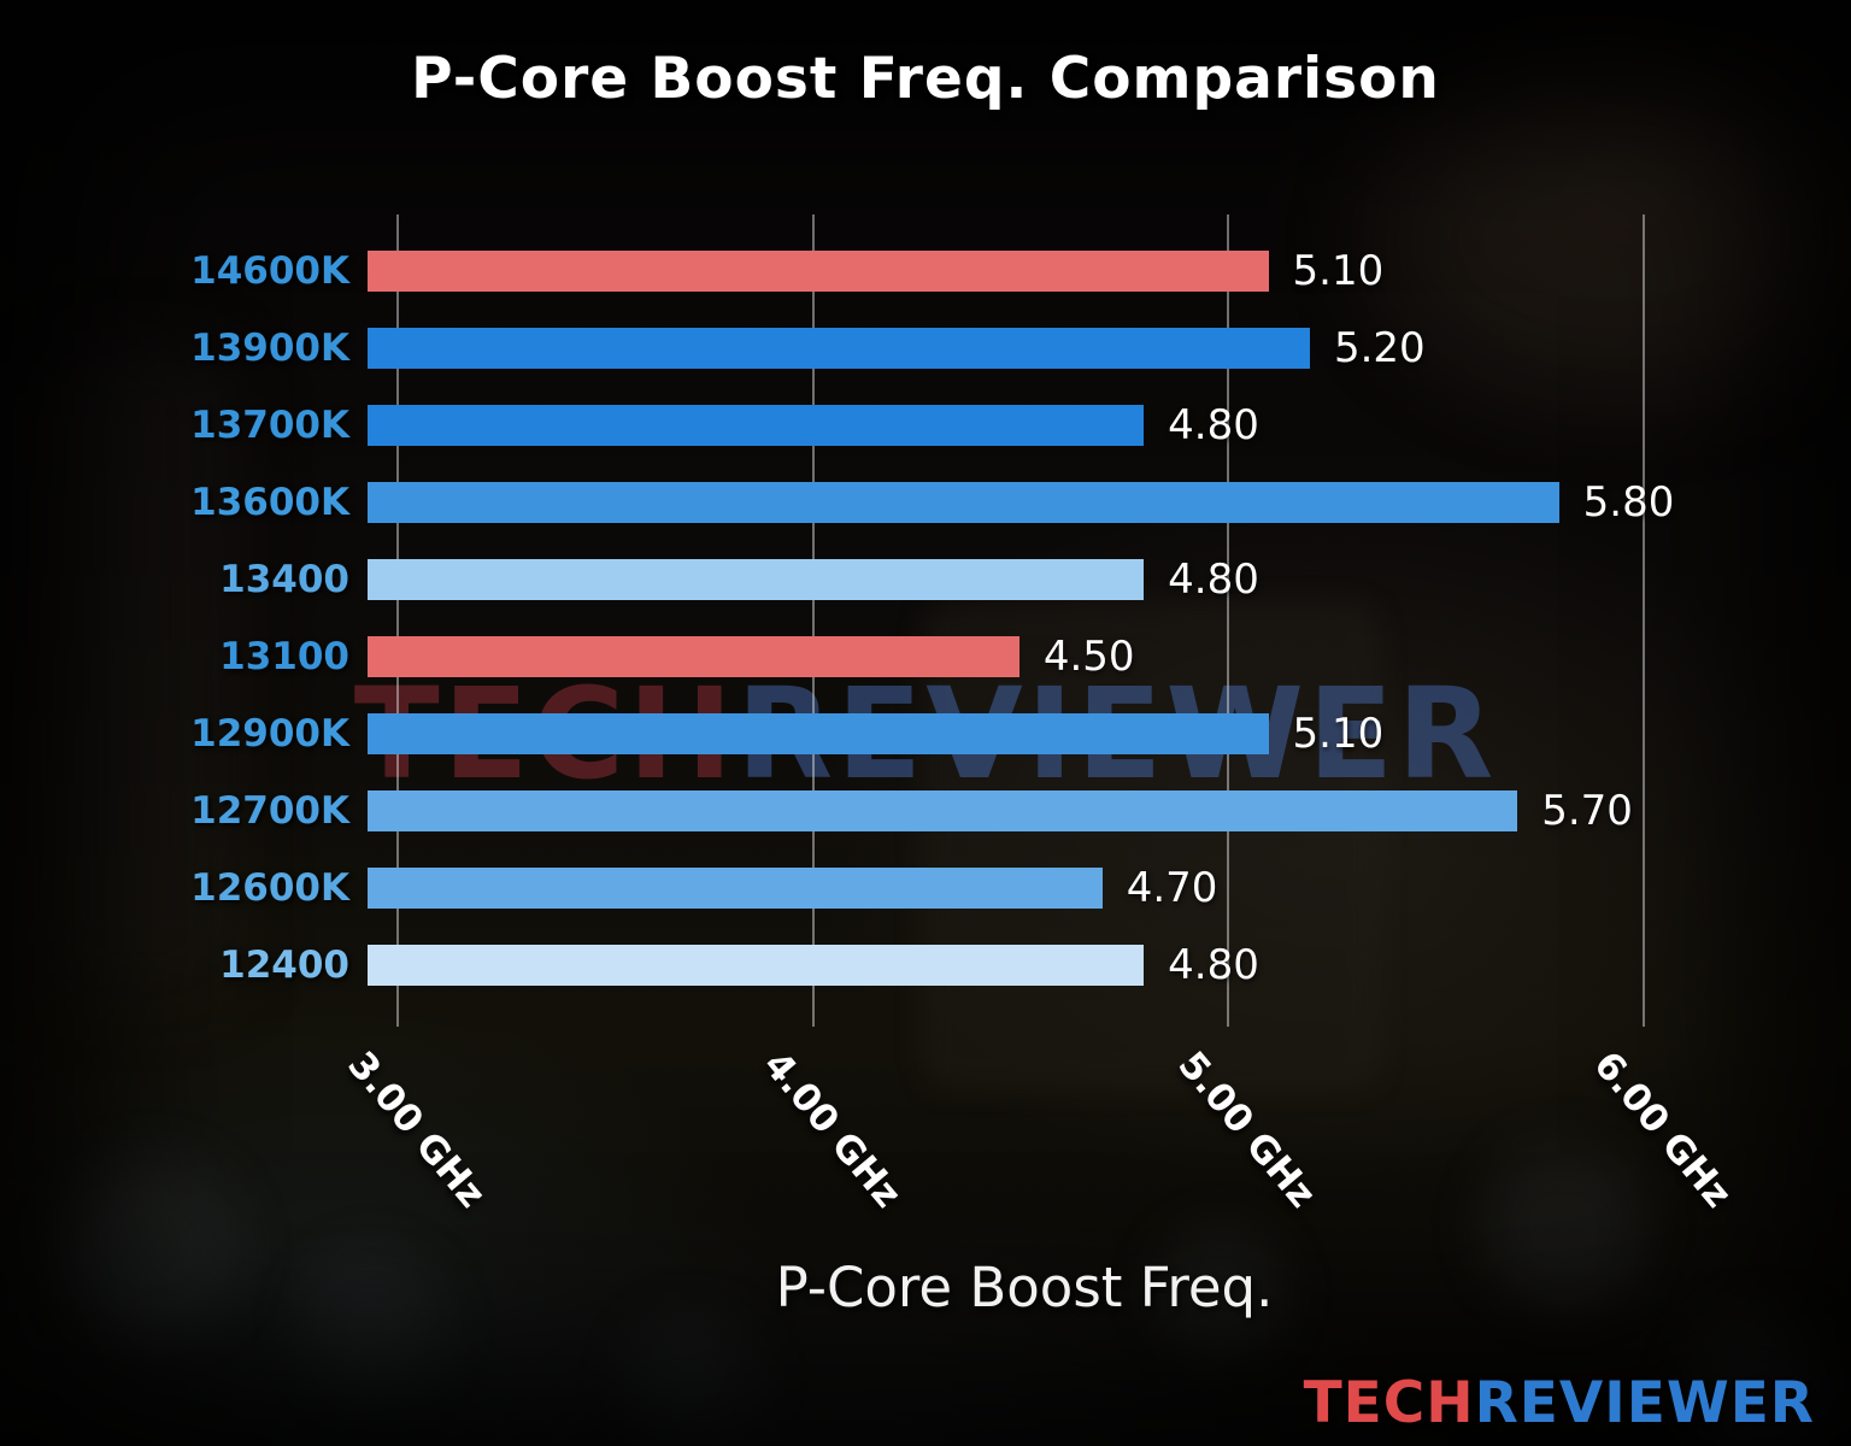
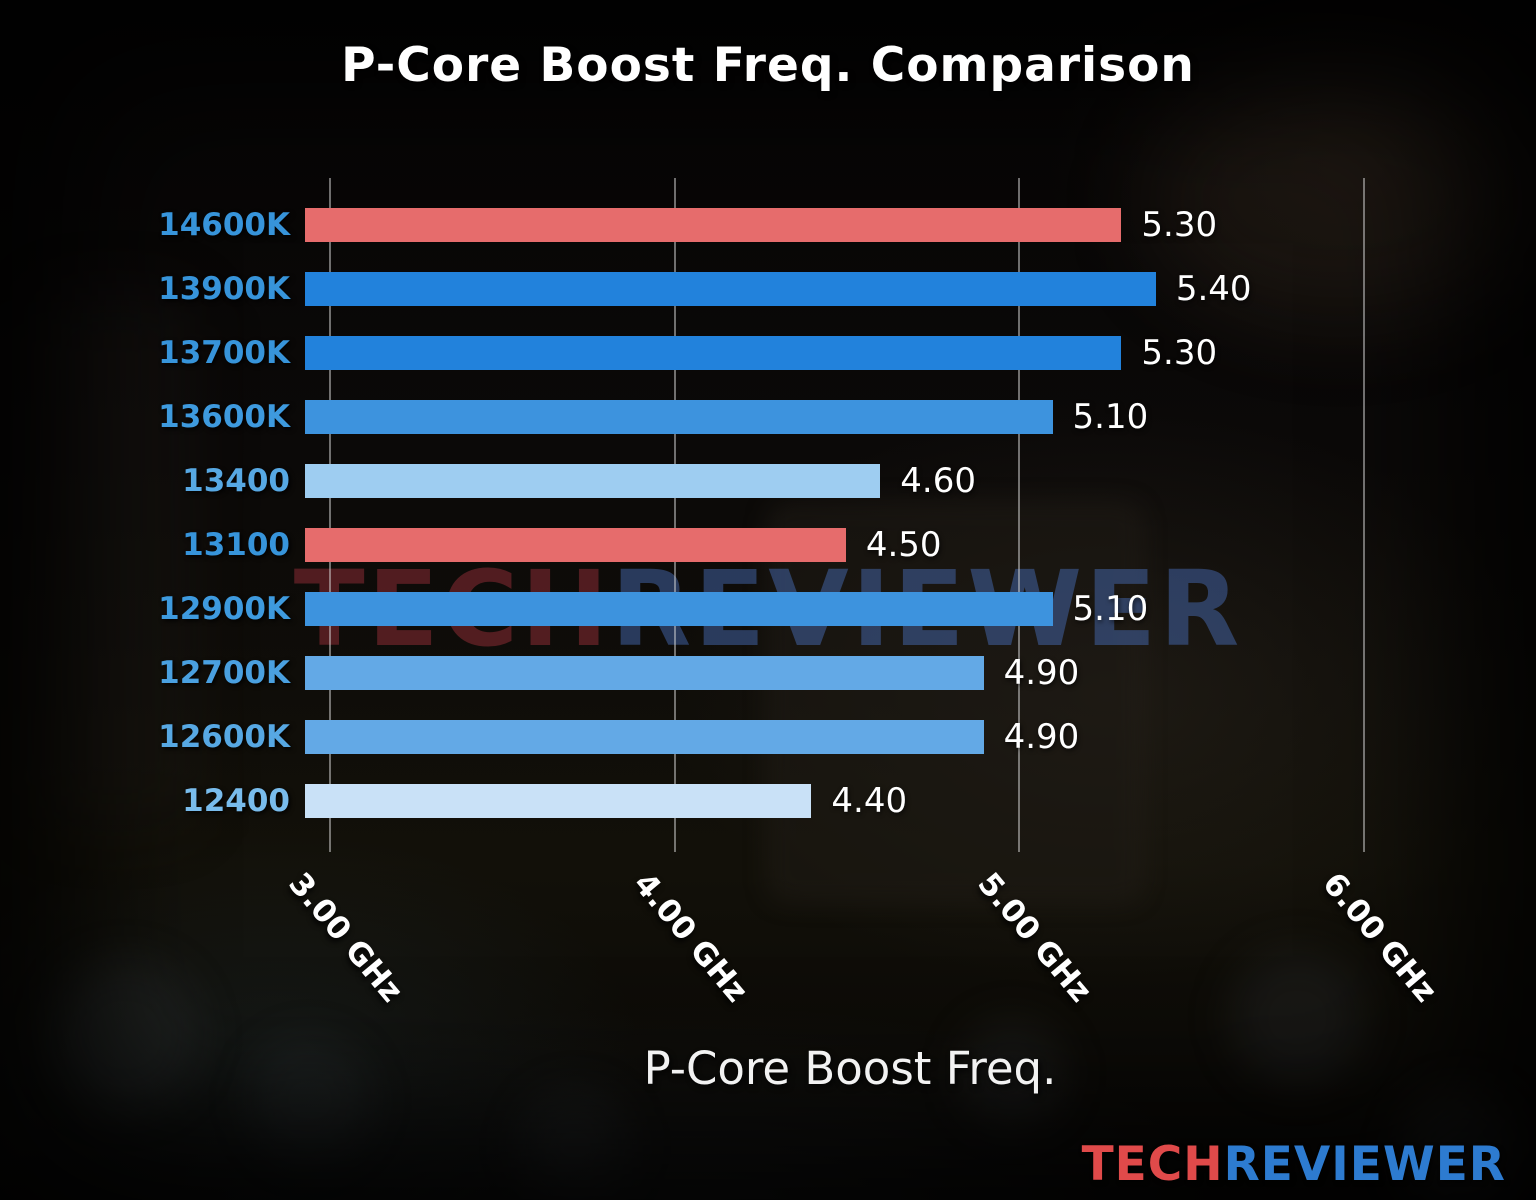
14600K: 5.10 -> 5.30
13900K: 5.20 -> 5.40
13700K: 4.80 -> 5.30
13600K: 5.80 -> 5.10
13400: 4.80 -> 4.60
12700K: 5.70 -> 4.90
12600K: 4.70 -> 4.90
12400: 4.80 -> 4.40
